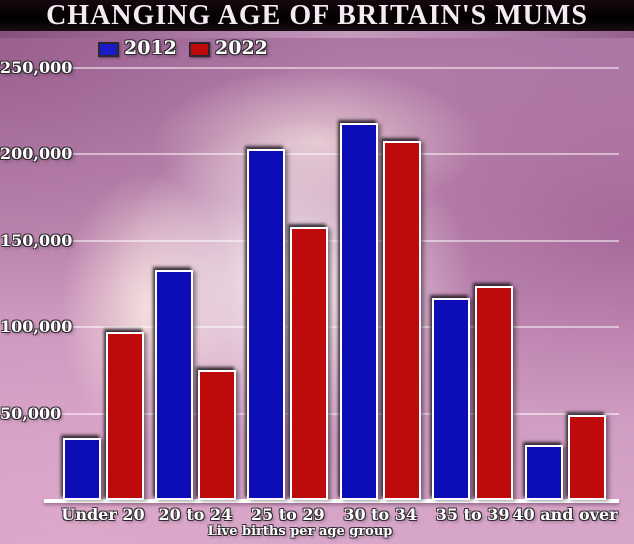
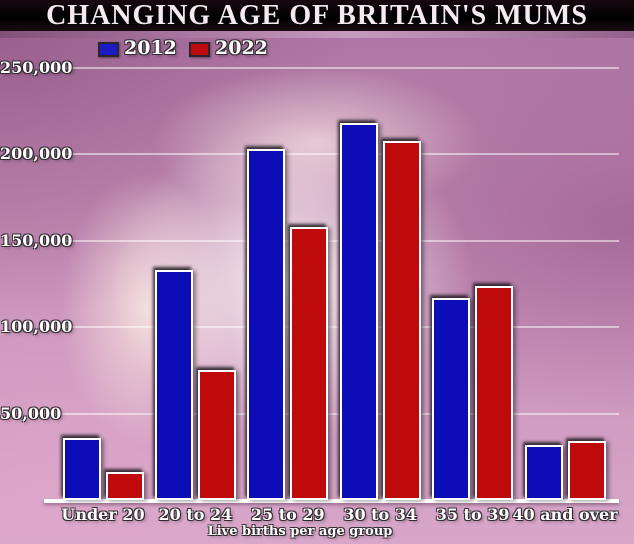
2022/Under 20: 97000 -> 16000
2022/40 and over: 49000 -> 34000
